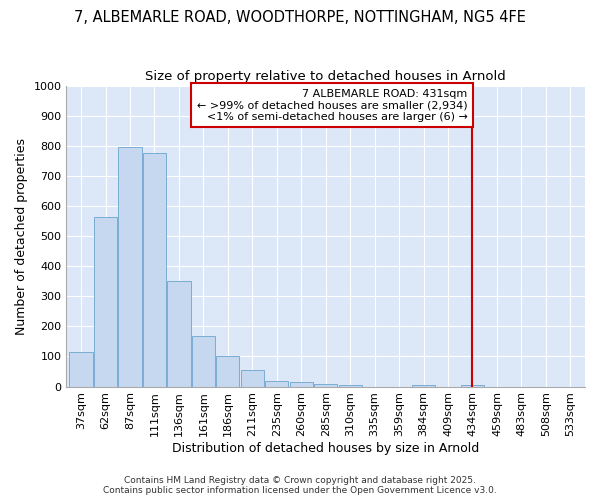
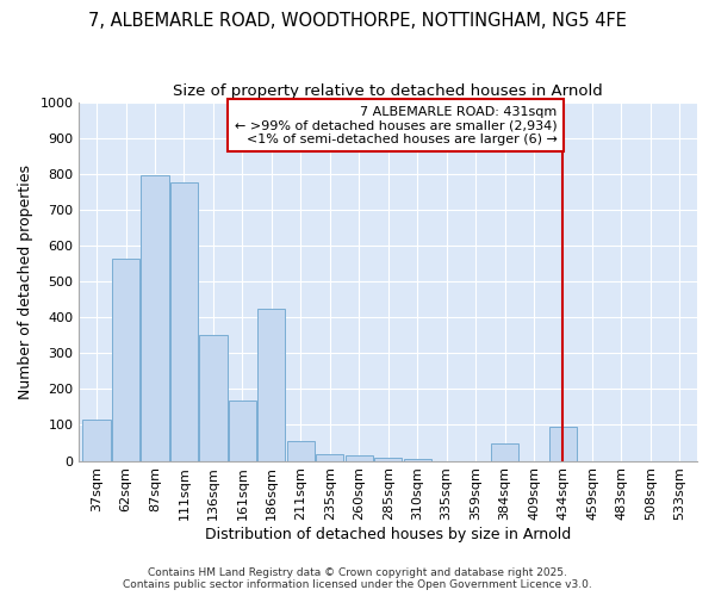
186sqm: 100 -> 425
384sqm: 5 -> 50
434sqm: 5 -> 95
